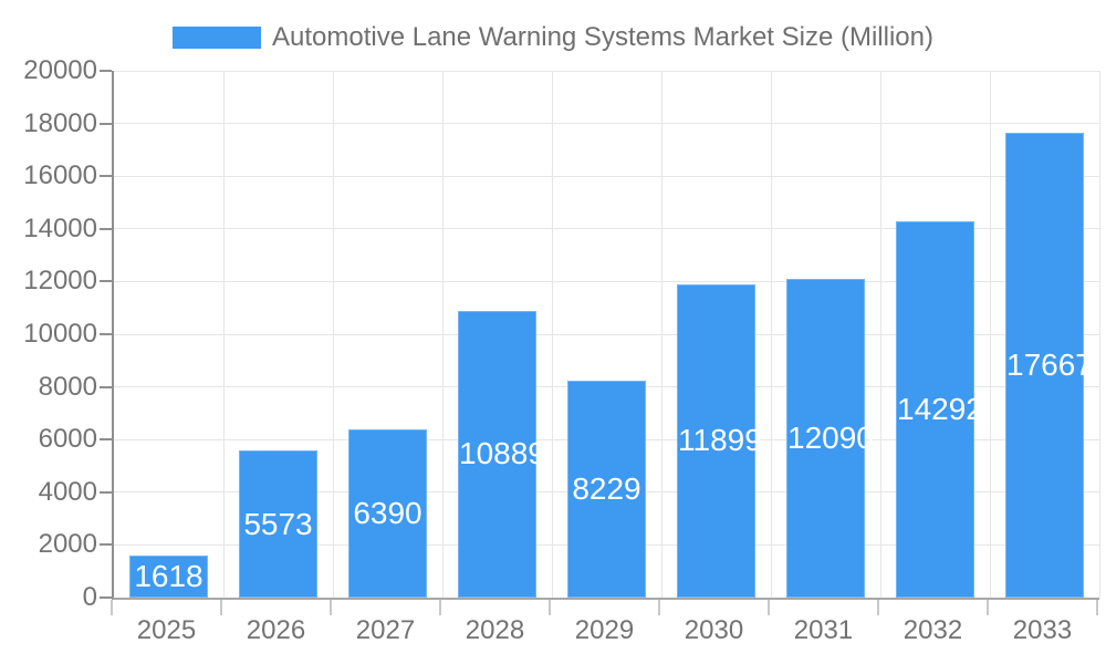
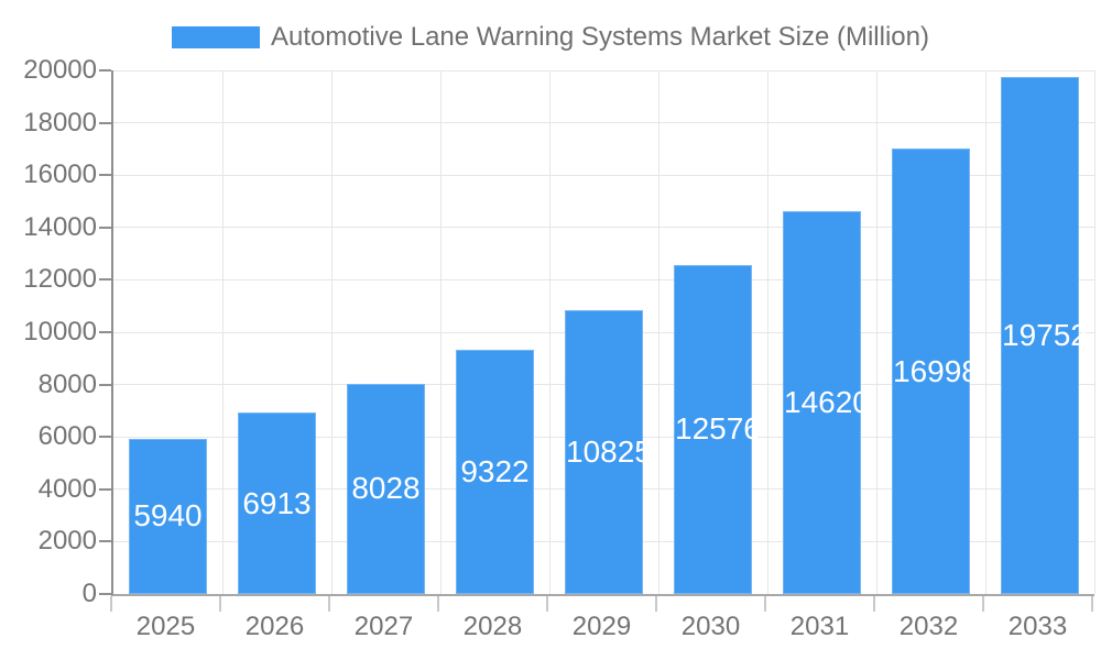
2025: 1618 -> 5940
2026: 5573 -> 6913
2027: 6390 -> 8028
2028: 10889 -> 9322
2029: 8229 -> 10825
2030: 11899 -> 12576
2031: 12090 -> 14620
2032: 14292 -> 16998
2033: 17667 -> 19752
